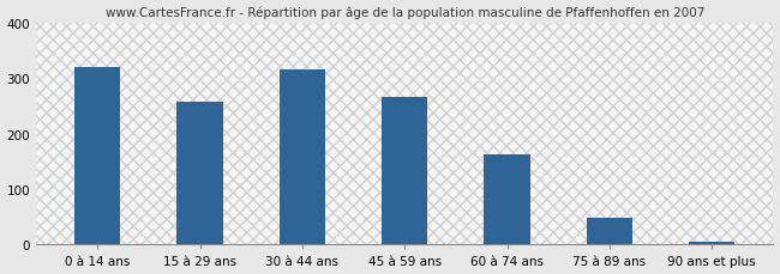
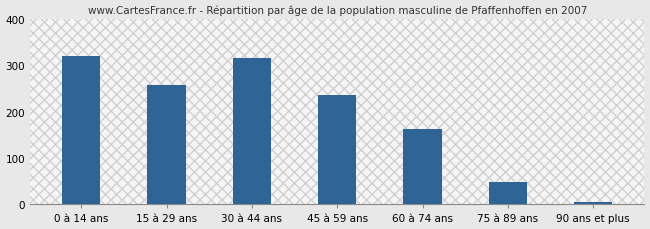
45 à 59 ans: 265 -> 235
